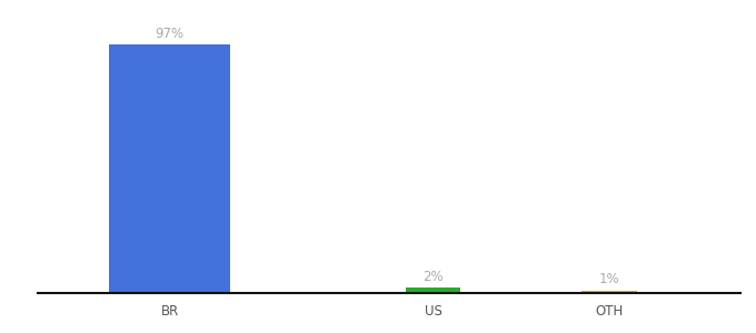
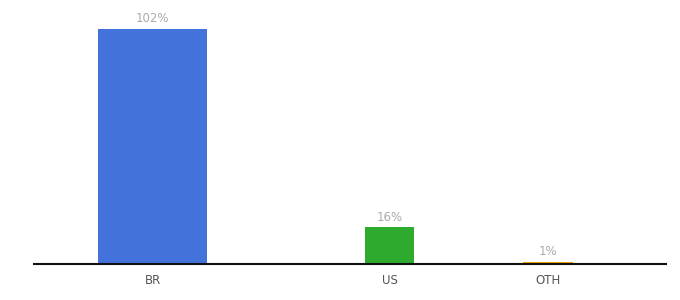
BR: 97% -> 102%
US: 2% -> 16%
